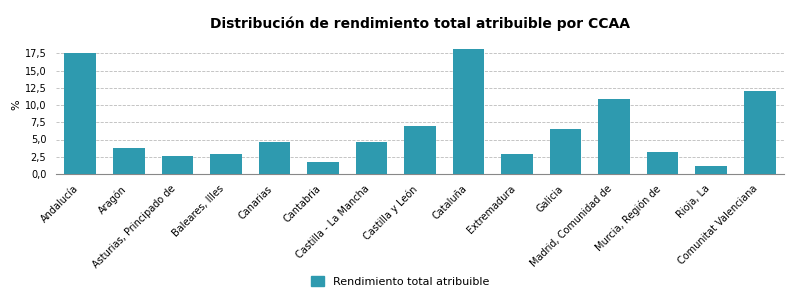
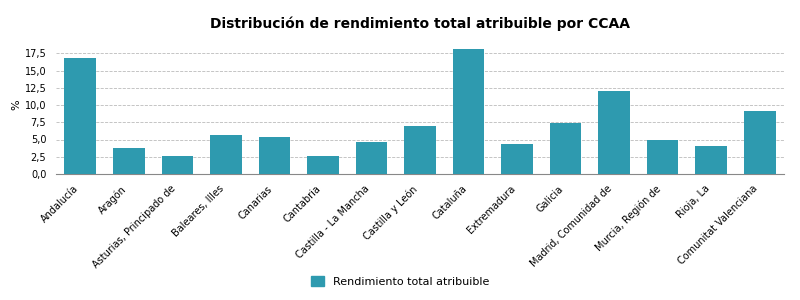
Andalucía: 17,6 -> 16,8
Baleares, Illes: 2,9 -> 5,6
Canarias: 4,6 -> 5,4
Cantabria: 1,8 -> 2,6
Extremadura: 2,9 -> 4,4
Galicia: 6,5 -> 7,4
Madrid, Comunidad de: 10,9 -> 12,0
Murcia, Región de: 3,2 -> 5,0
Rioja, La: 1,1 -> 4,0
Comunitat Valenciana: 12,1 -> 9,2
